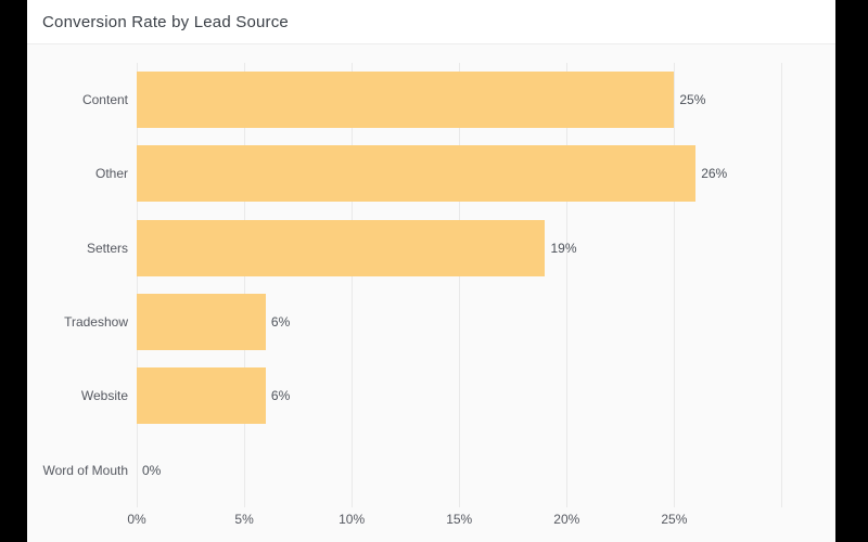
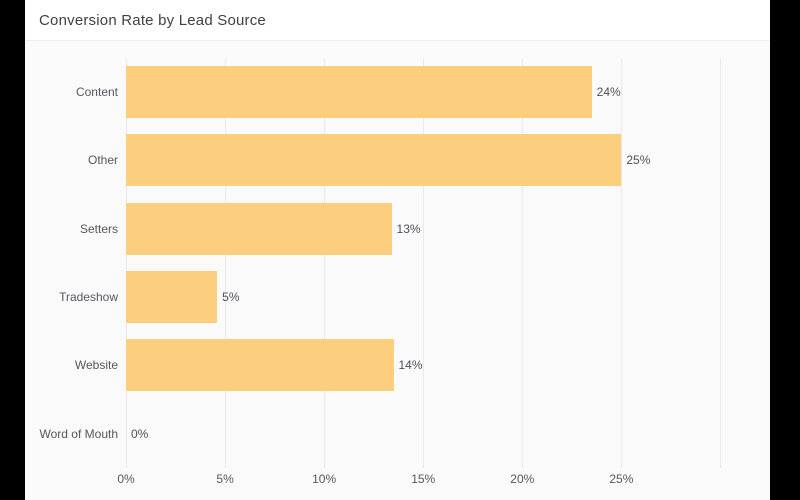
Content: 25% -> 24%
Other: 26% -> 25%
Setters: 19% -> 13%
Tradeshow: 6% -> 5%
Website: 6% -> 14%
